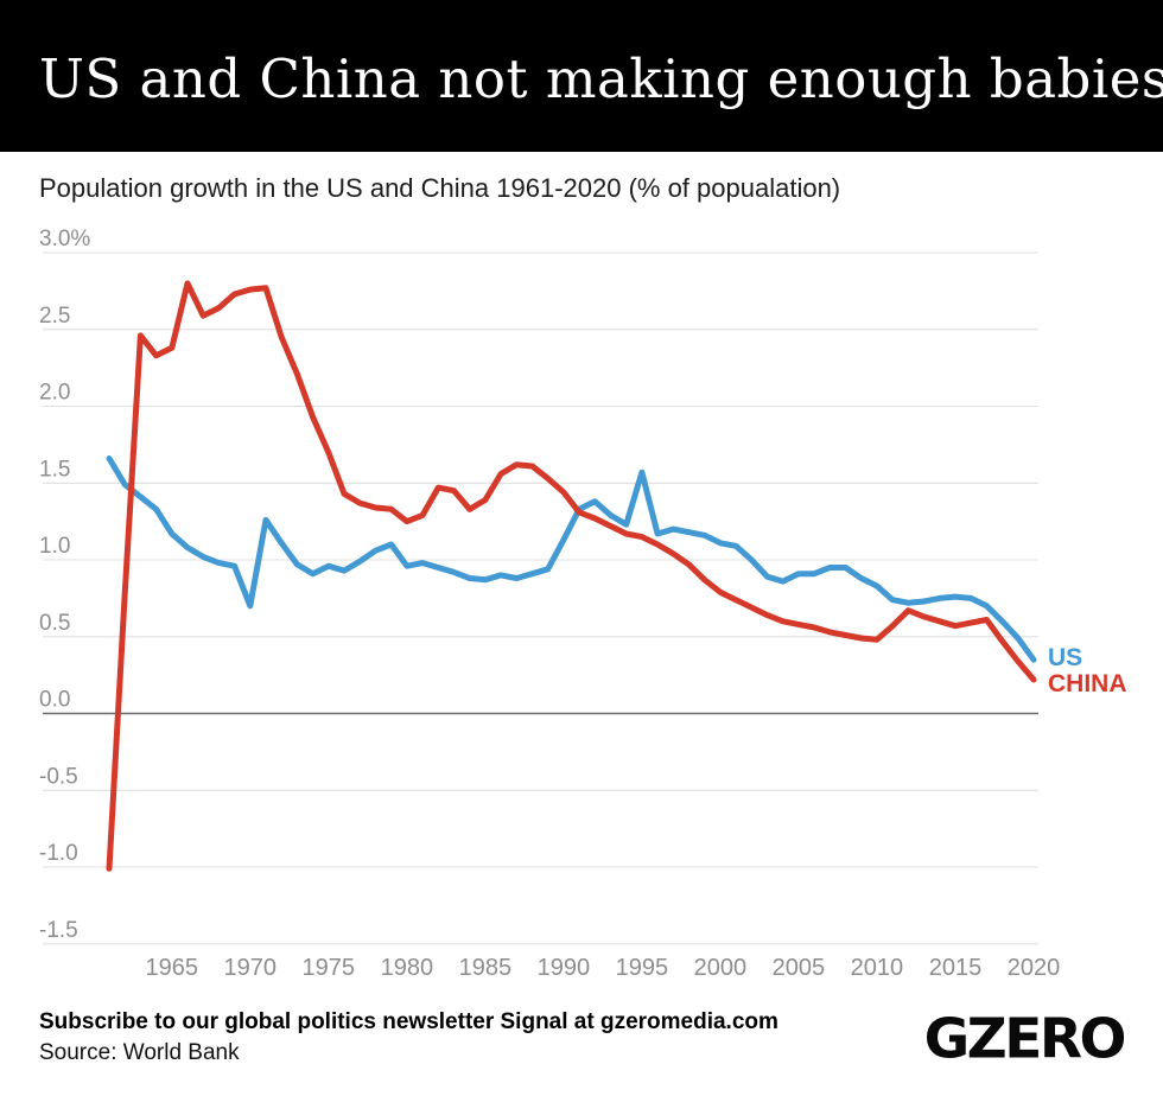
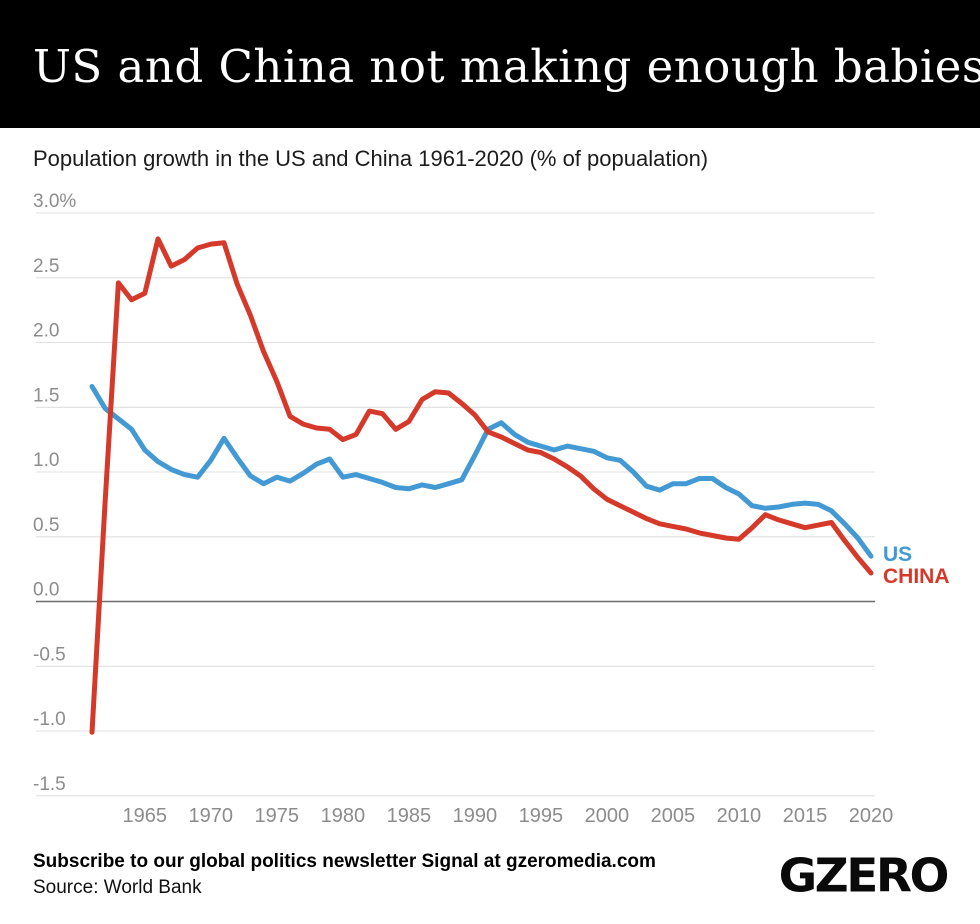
US/1970: 0.70% -> 1.09%
US/1995: 1.57% -> 1.20%
